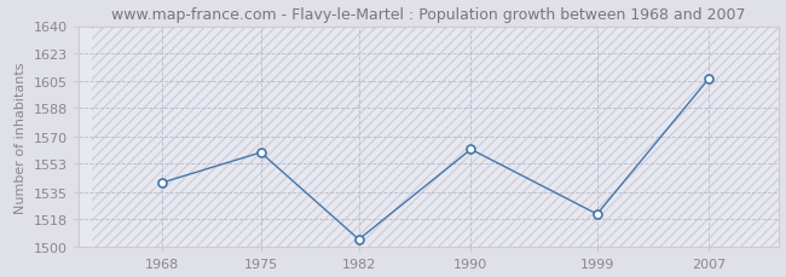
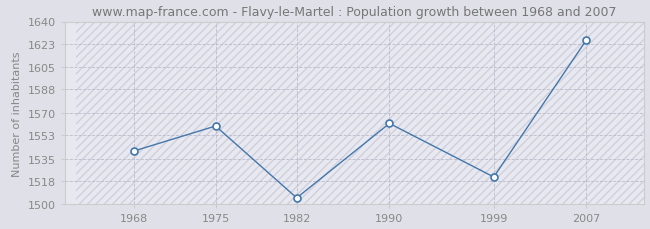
2007: 1607 -> 1626
